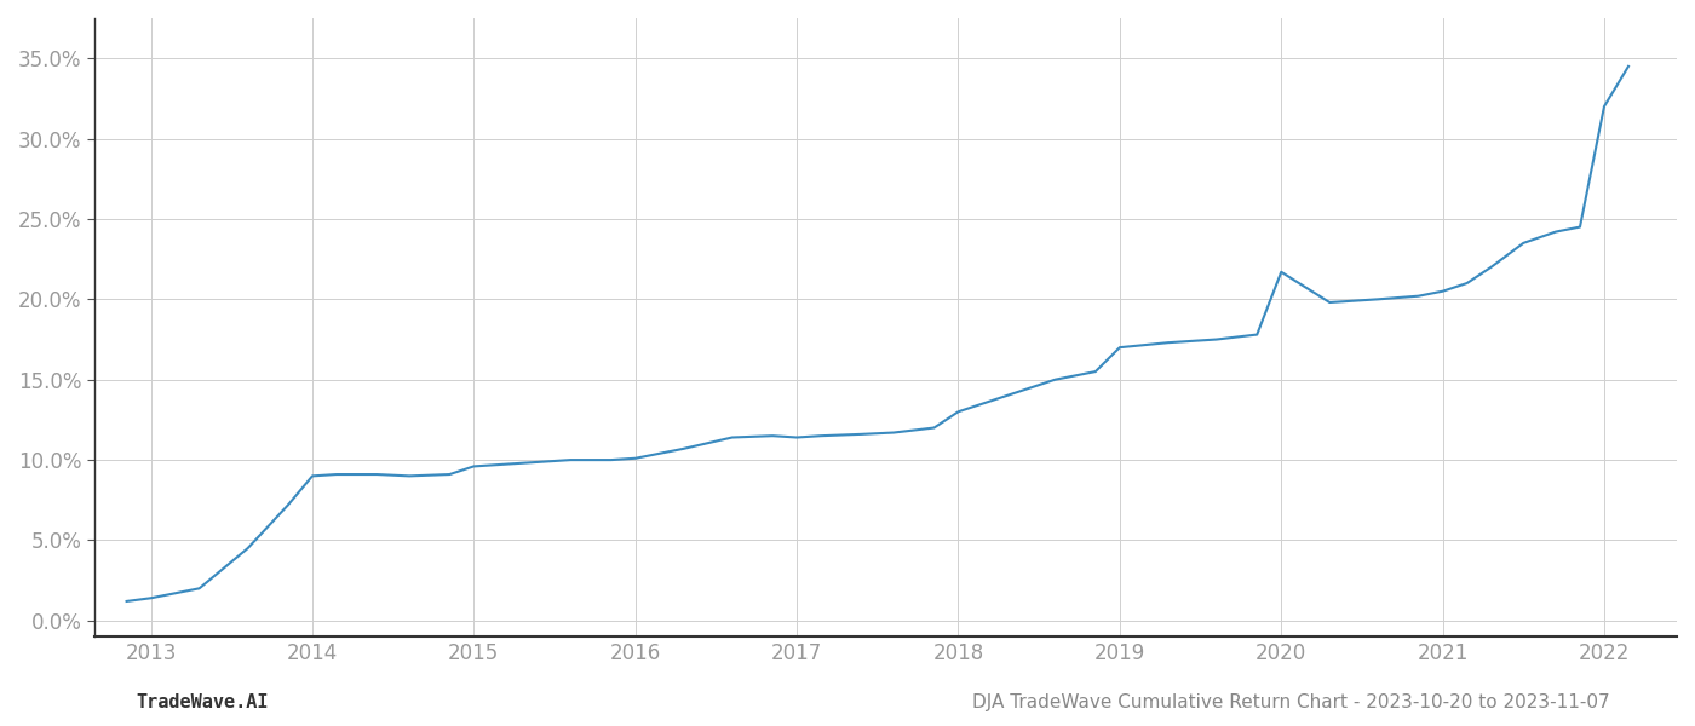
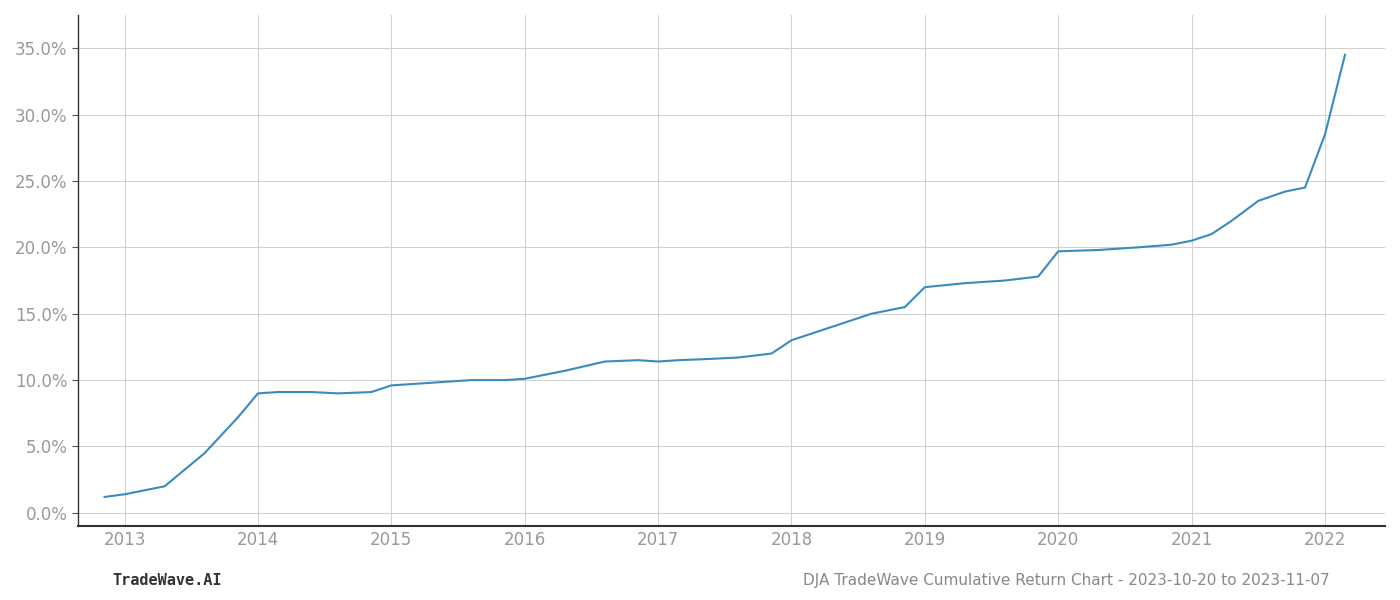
2020: 21.7% -> 19.7%
2022: 32.0% -> 28.5%
